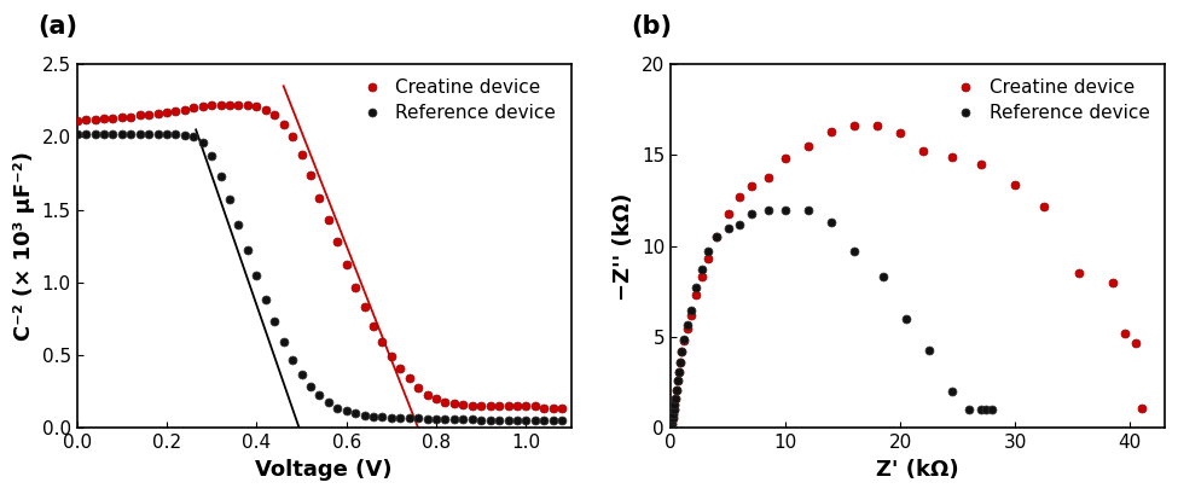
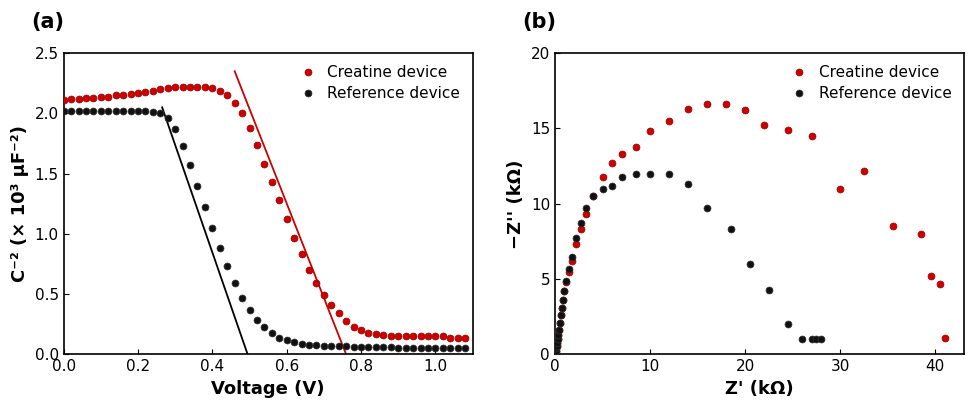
Creatine device/30: 13.4 -> 11.0
